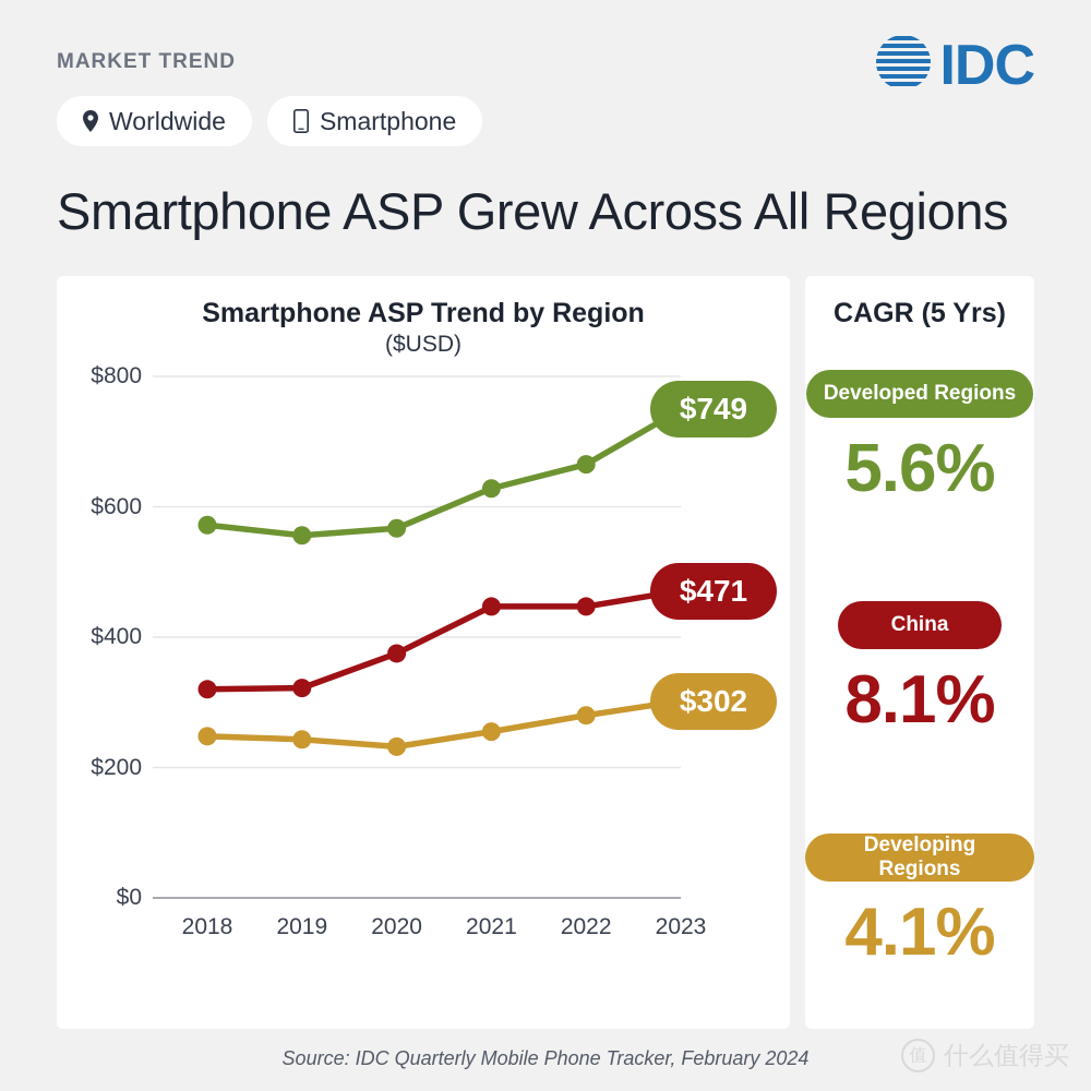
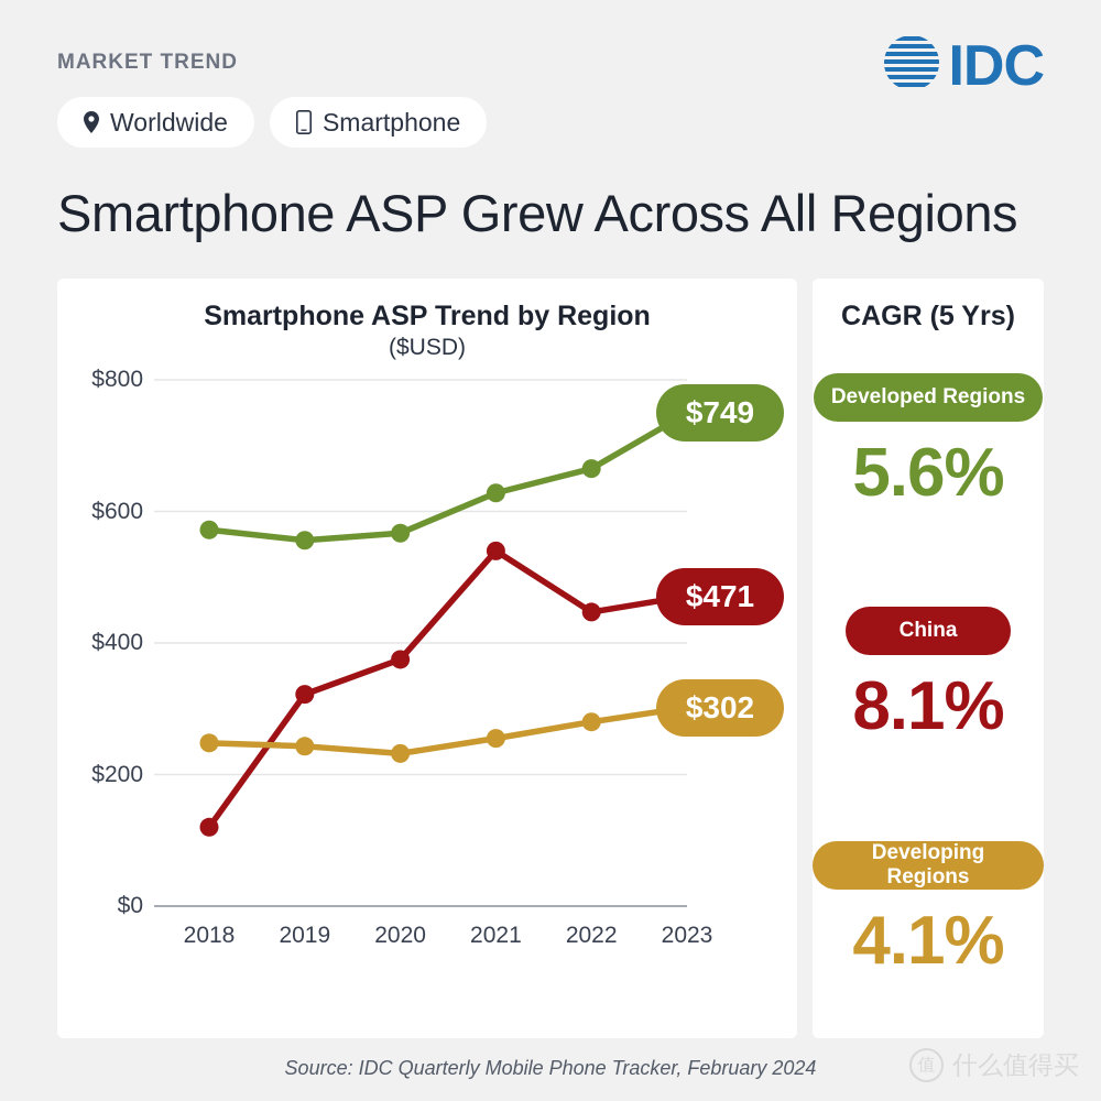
China/2018: $320 -> $120
China/2021: $450 -> $540
